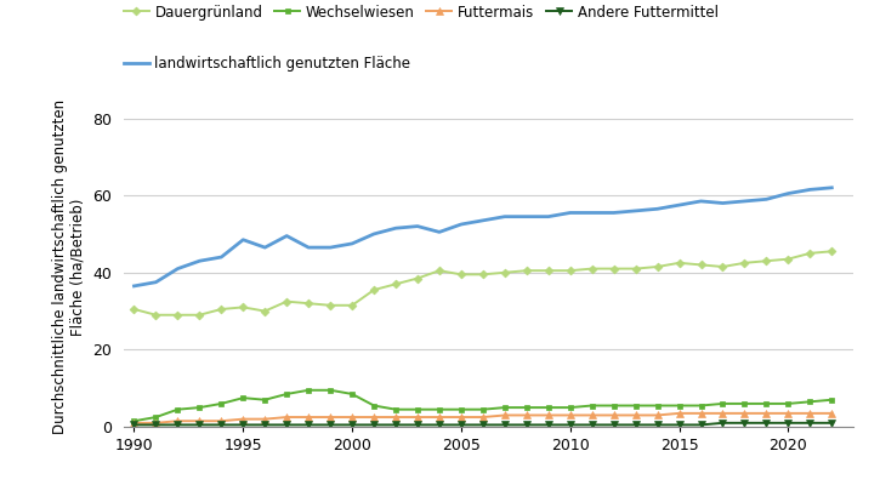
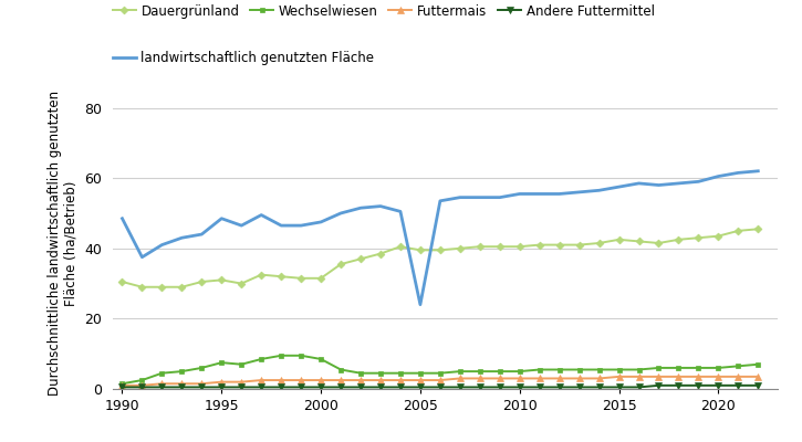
landwirtschaftlich genutzten Fläche/1990: 36.5 -> 48.5
landwirtschaftlich genutzten Fläche/2005: 52.5 -> 24.0
